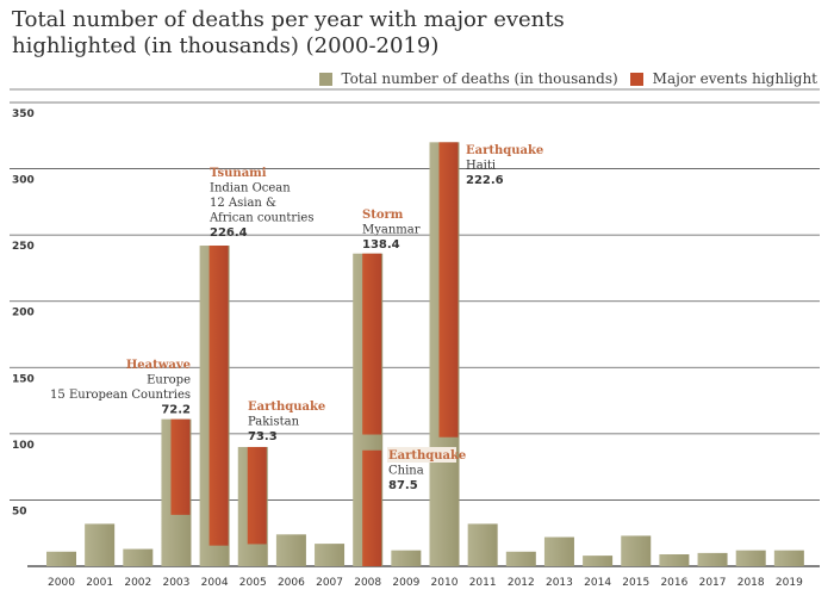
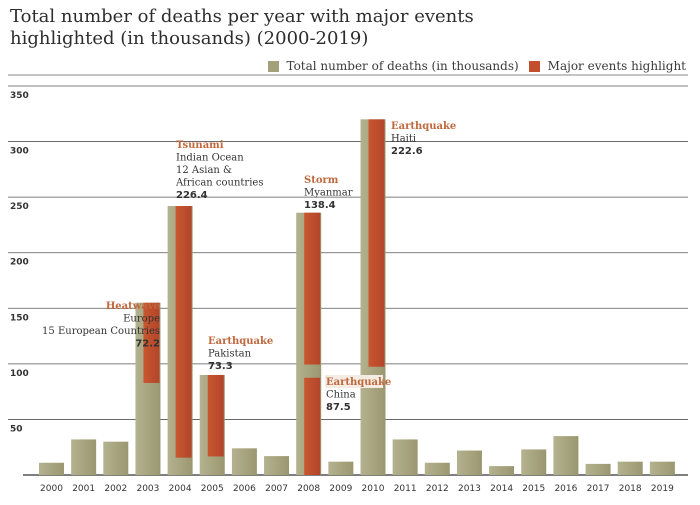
2002: 13 -> 30
2003: 111 -> 155
2016: 9 -> 35
